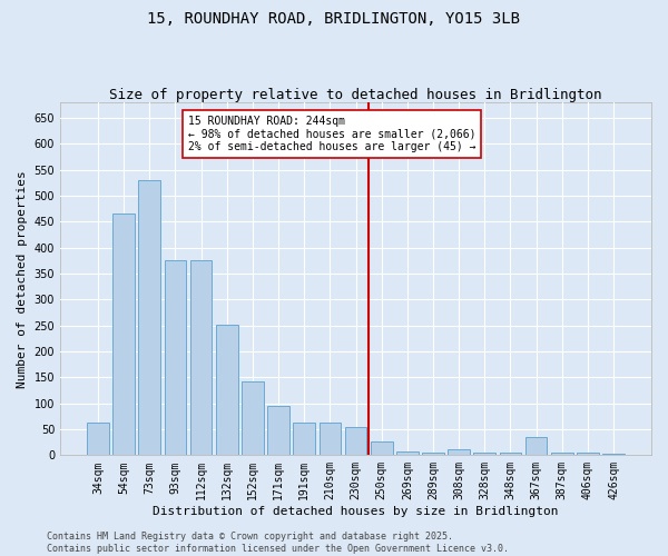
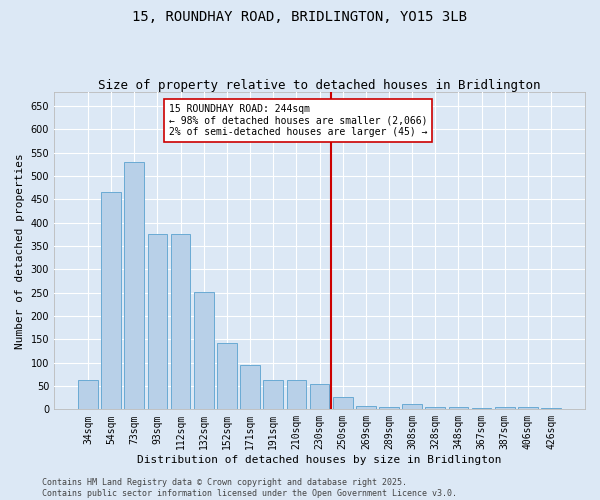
367sqm: 35 -> 3
